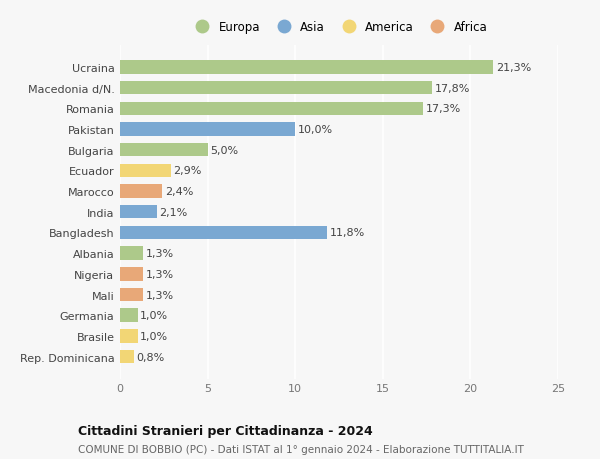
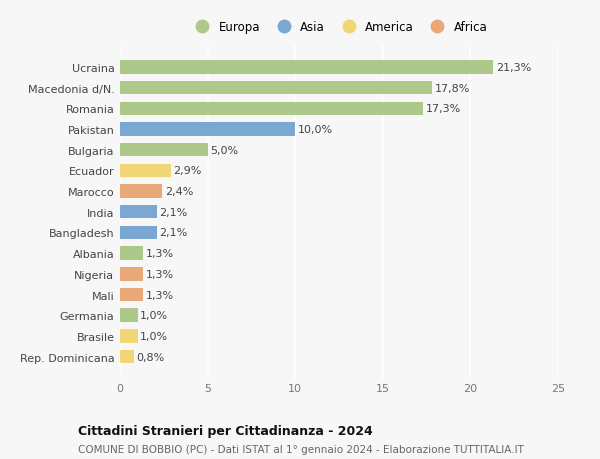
Bangladesh: 11,8% -> 2,1%
